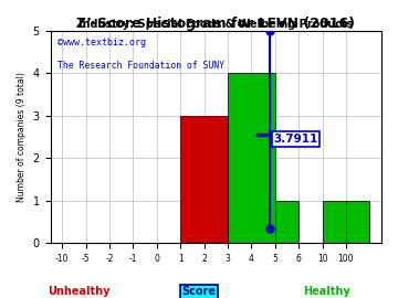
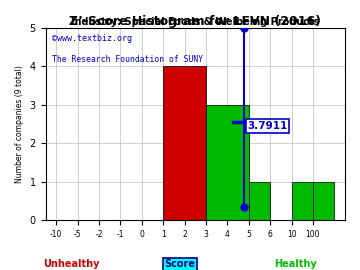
2: 3 -> 4
4: 4 -> 3
